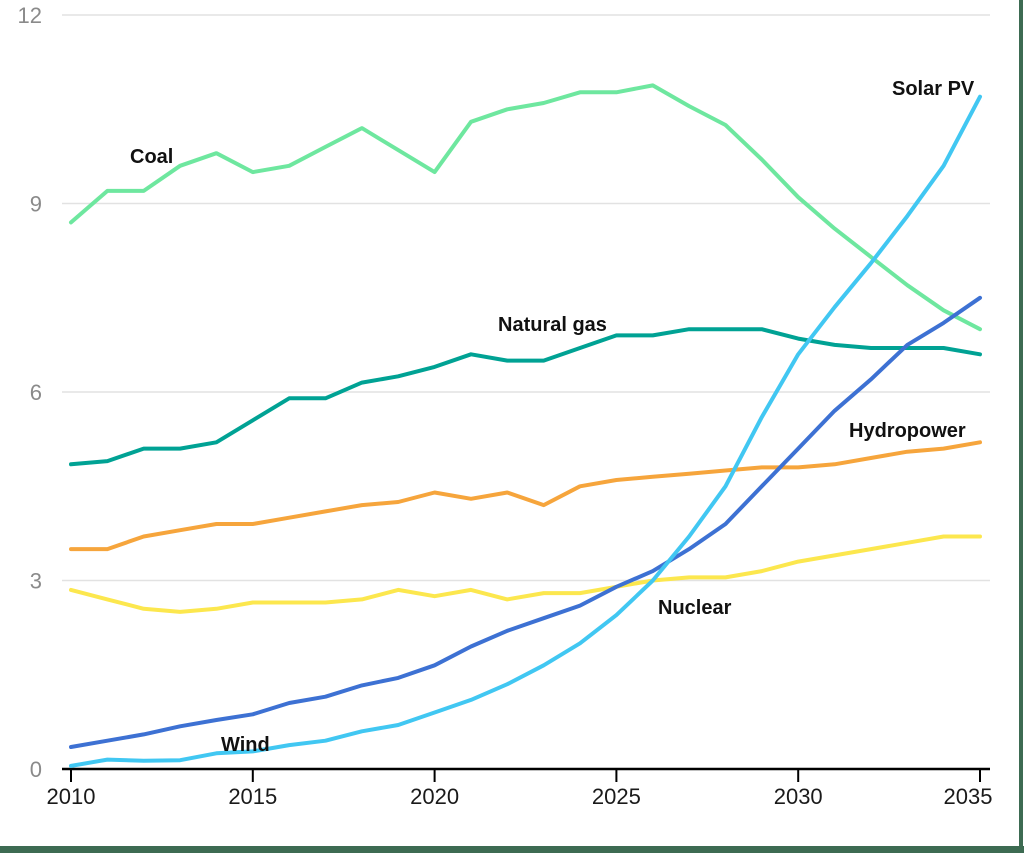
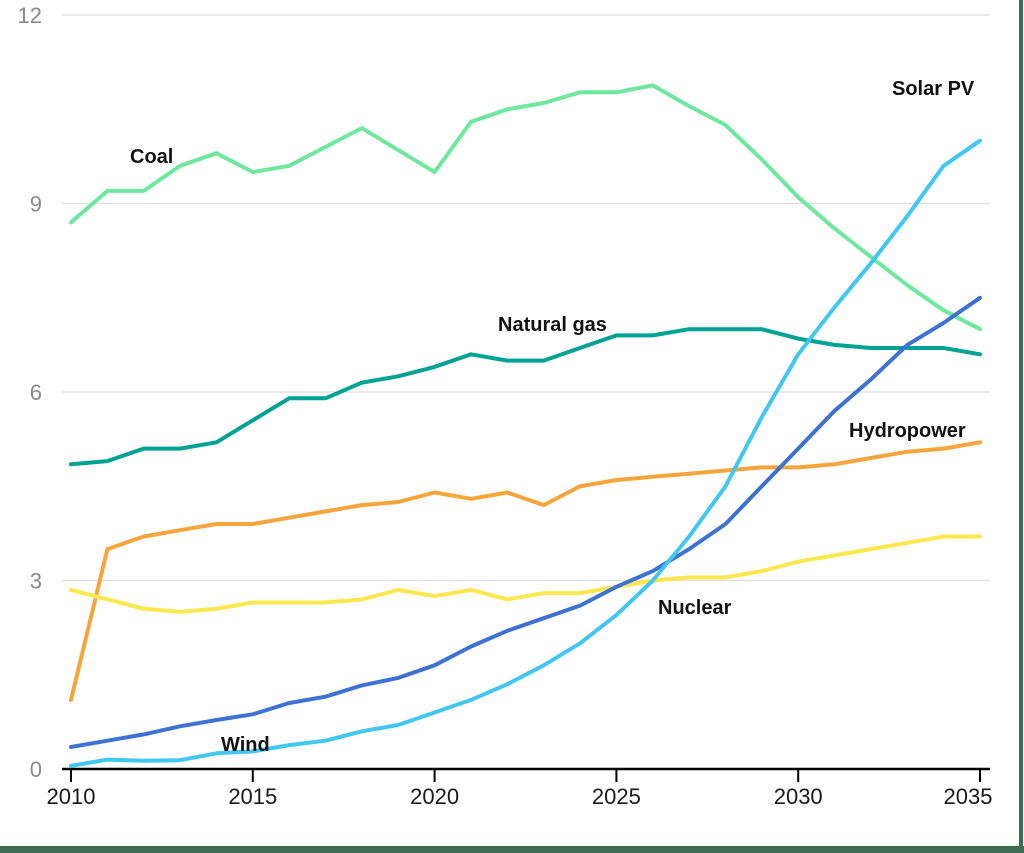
Hydropower/2010: 3.5 -> 1.1
Solar PV/2035: 10.7 -> 10.0
